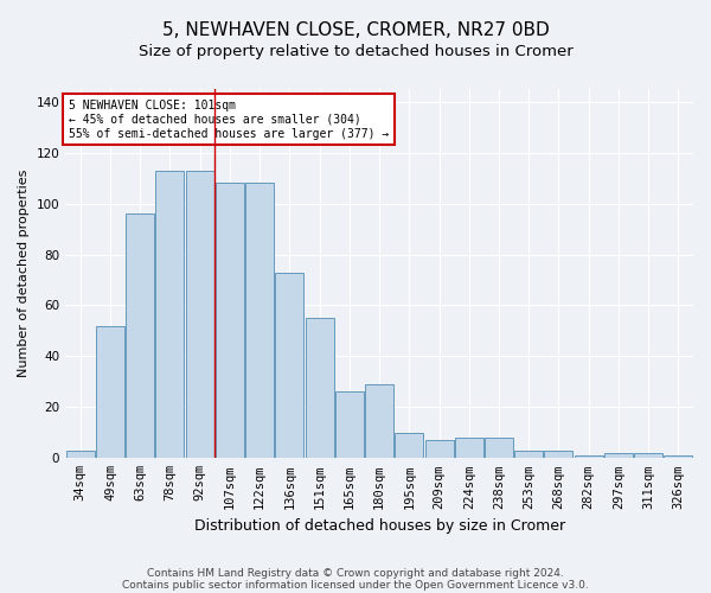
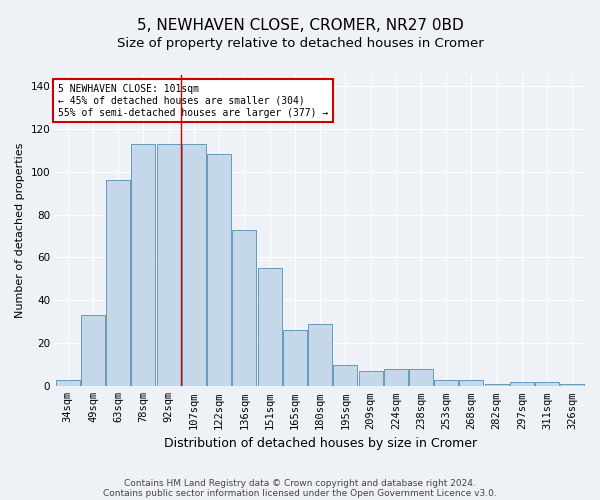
49sqm: 52 -> 33
107sqm: 108 -> 113
